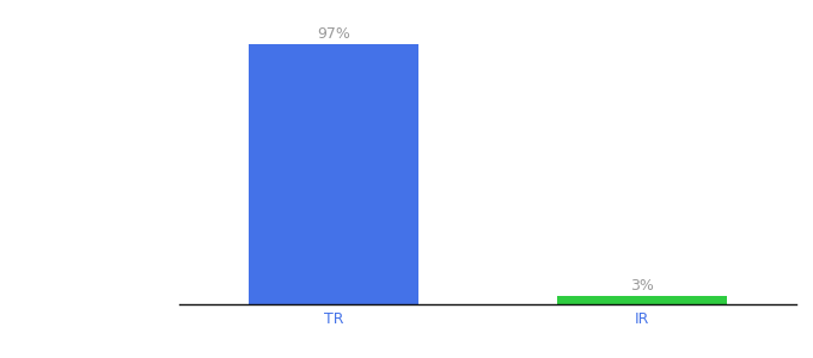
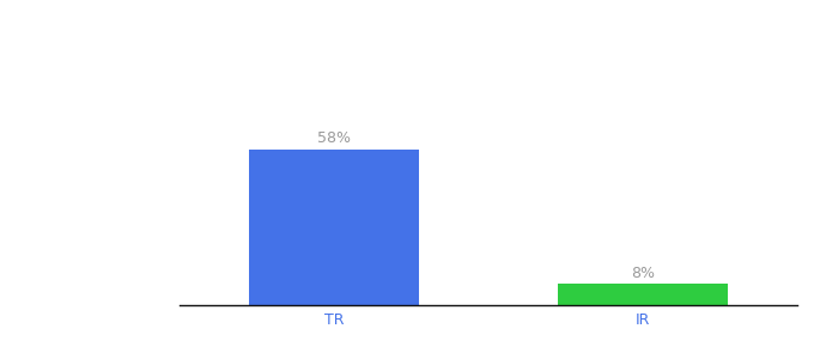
TR: 97% -> 58%
IR: 3% -> 8%
